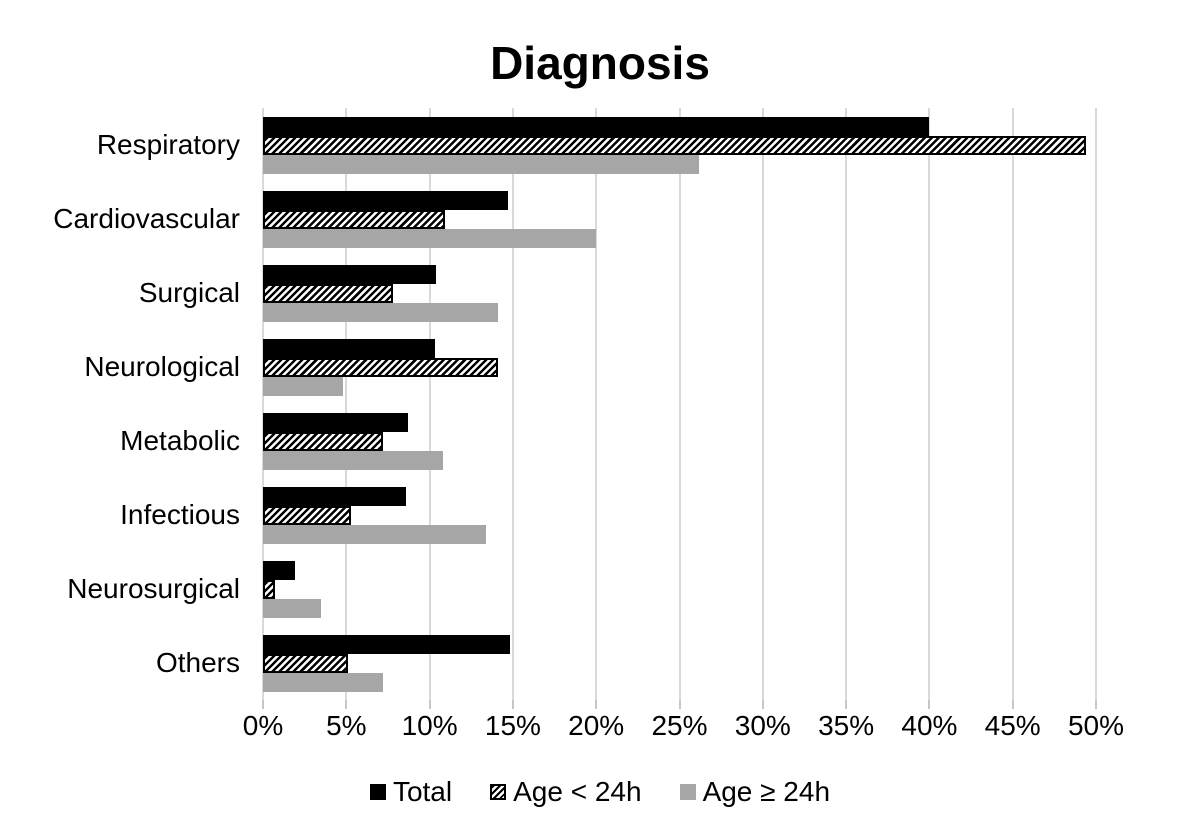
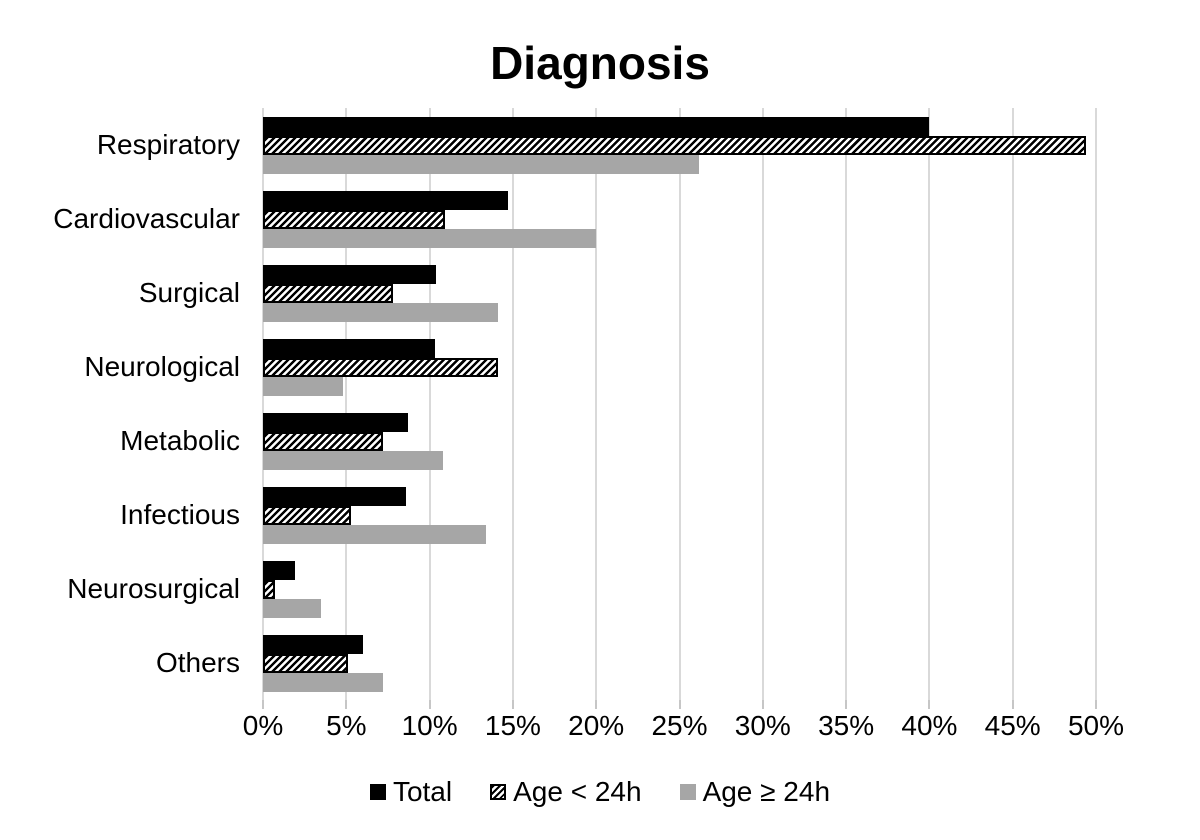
Total/Others: 14.8% -> 6.0%
